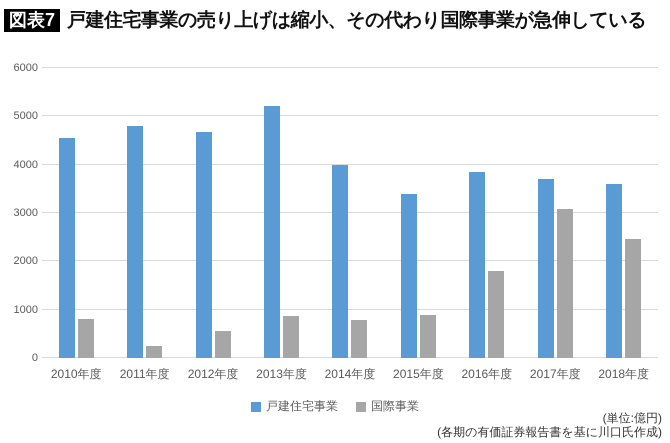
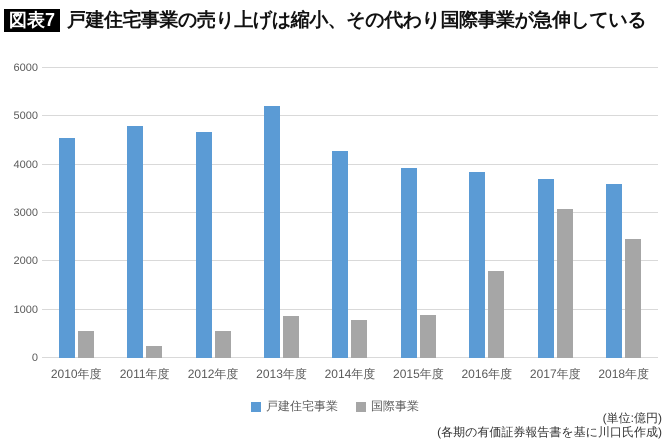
国際事業/2010年度: 800 -> 600
戸建住宅事業/2014年度: 4000 -> 4300
戸建住宅事業/2015年度: 3400 -> 3900
